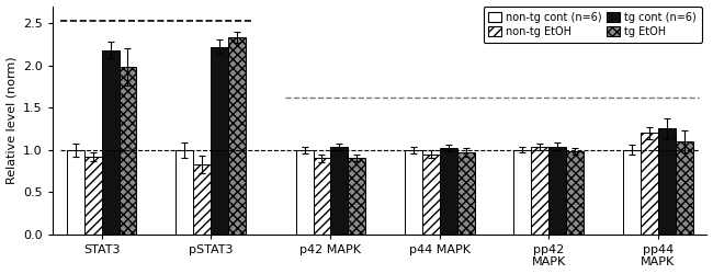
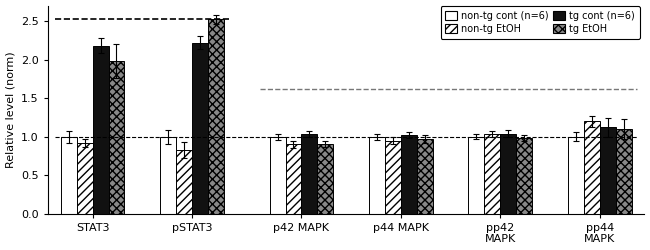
tg EtOH/pSTAT3: 2.33 -> 2.52
tg cont (n=6)/pp44 MAPK: 1.25 -> 1.12
